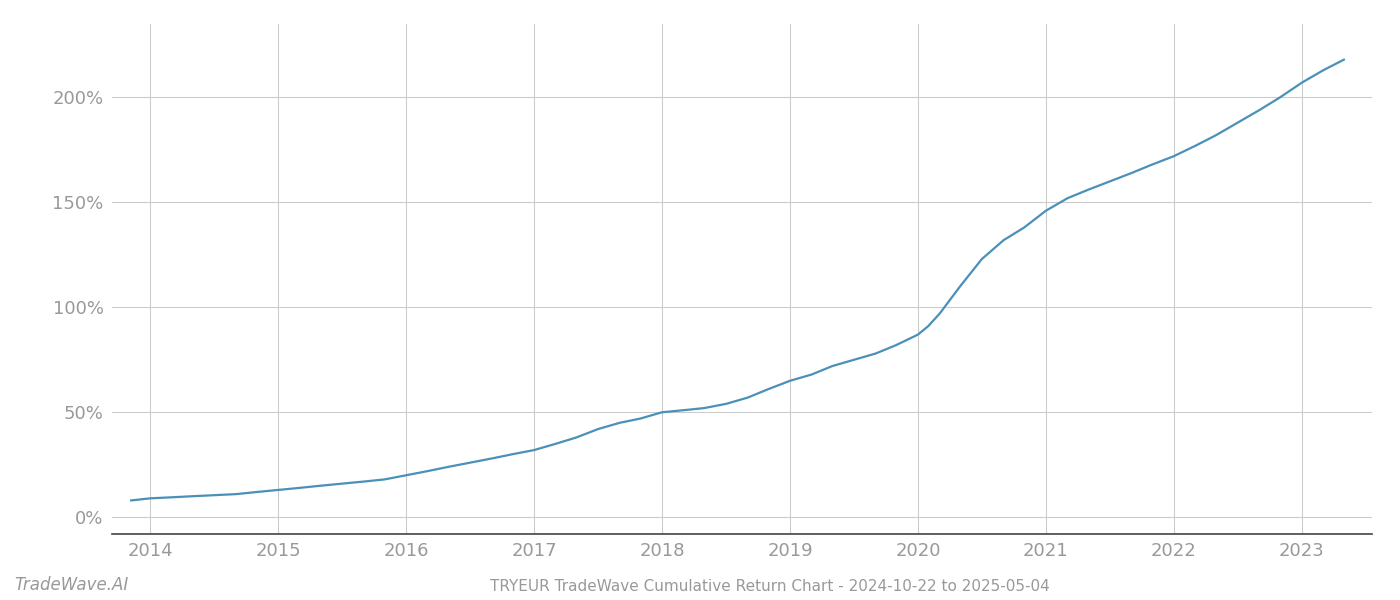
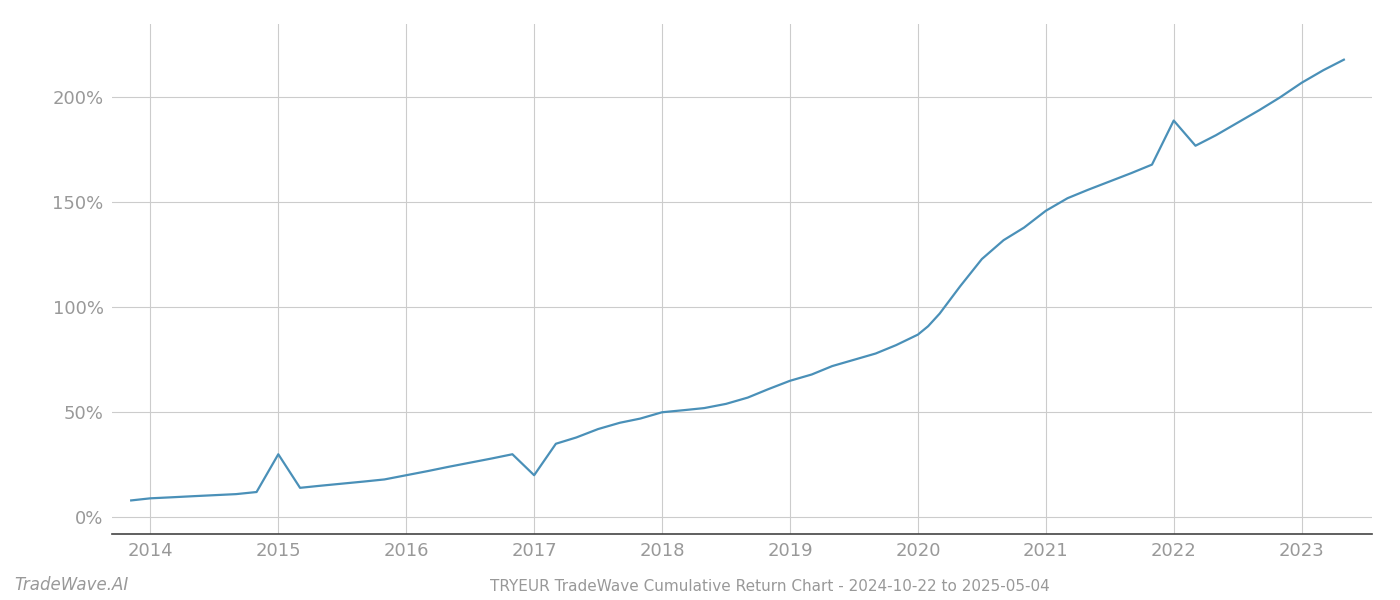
2015: 13.0% -> 30.0%
2017: 32.0% -> 20.0%
2022: 172.0% -> 189.0%
